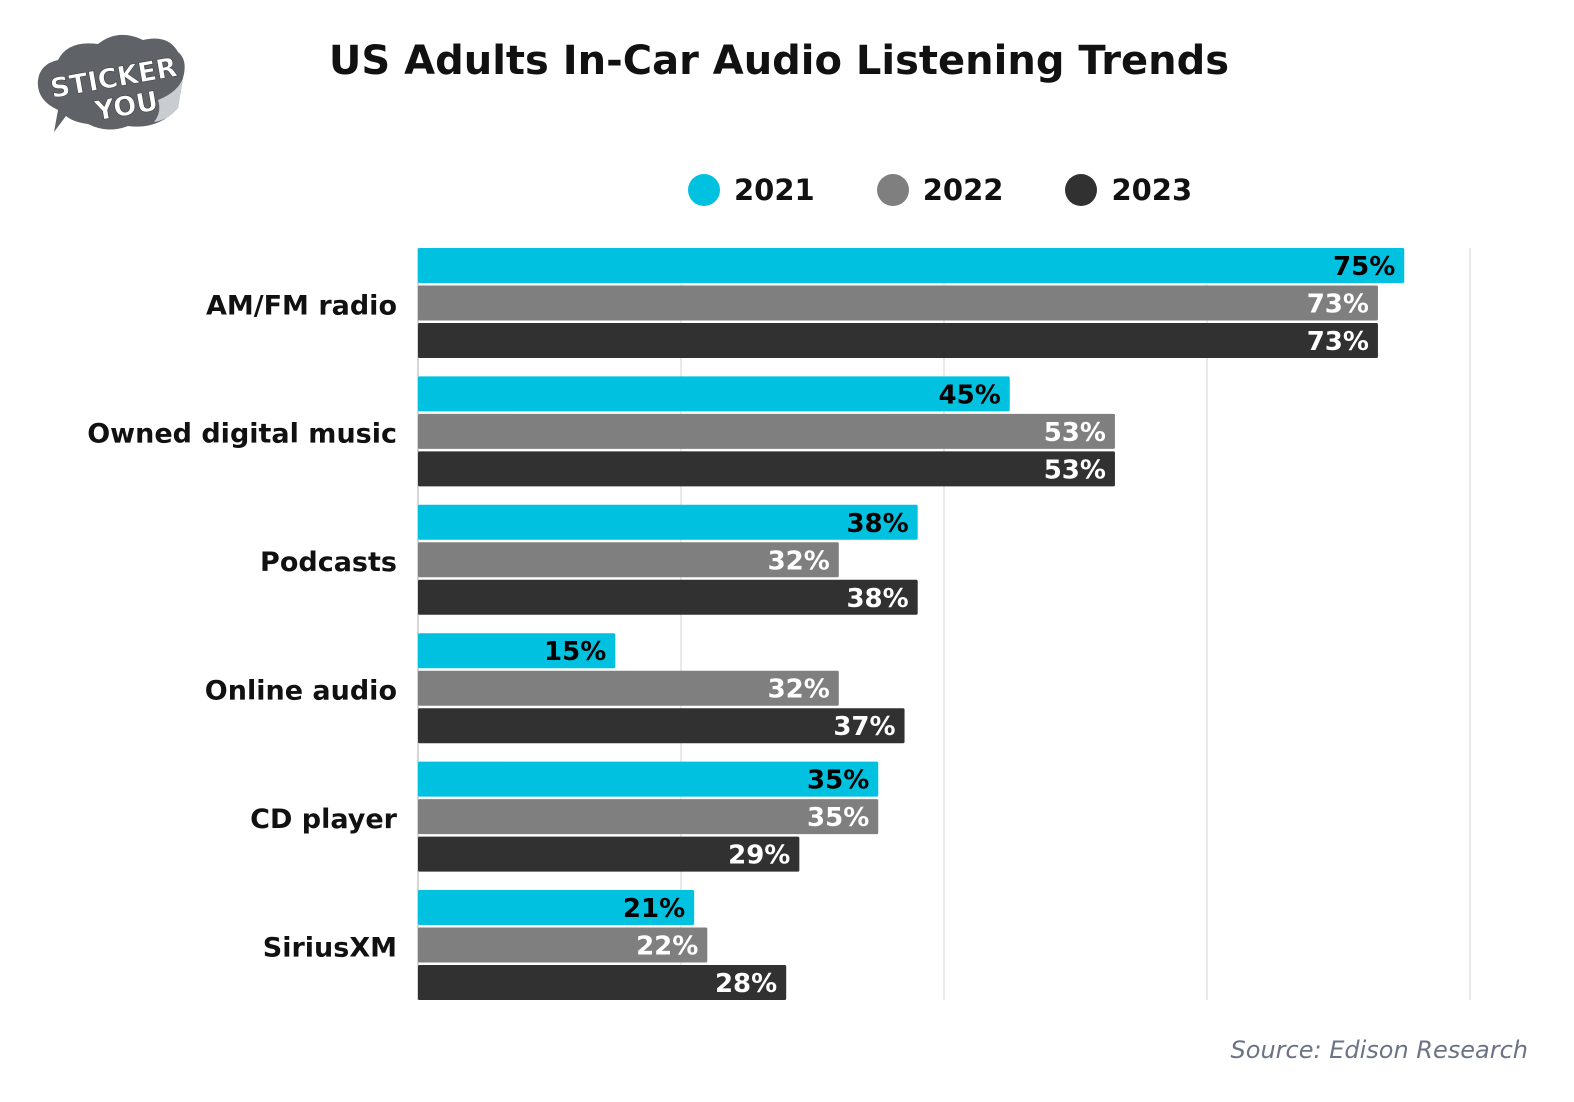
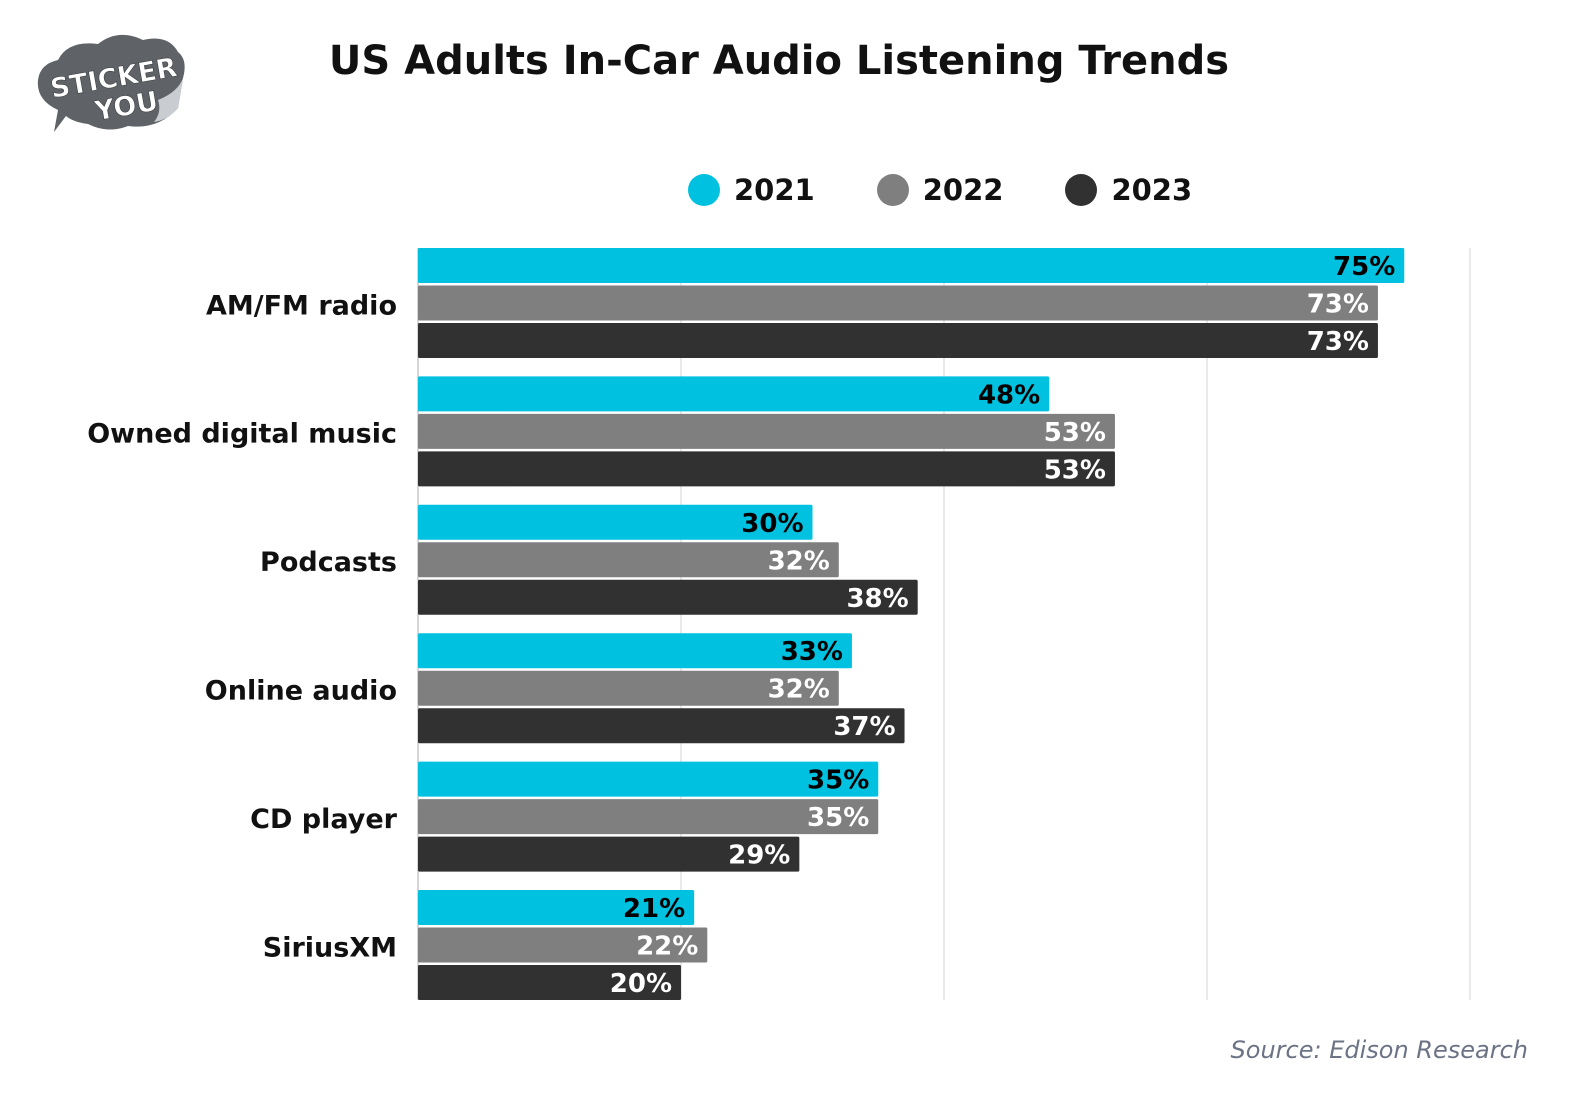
2021/Owned digital music: 45% -> 48%
2021/Podcasts: 38% -> 30%
2021/Online audio: 15% -> 33%
2023/SiriusXM: 28% -> 20%
